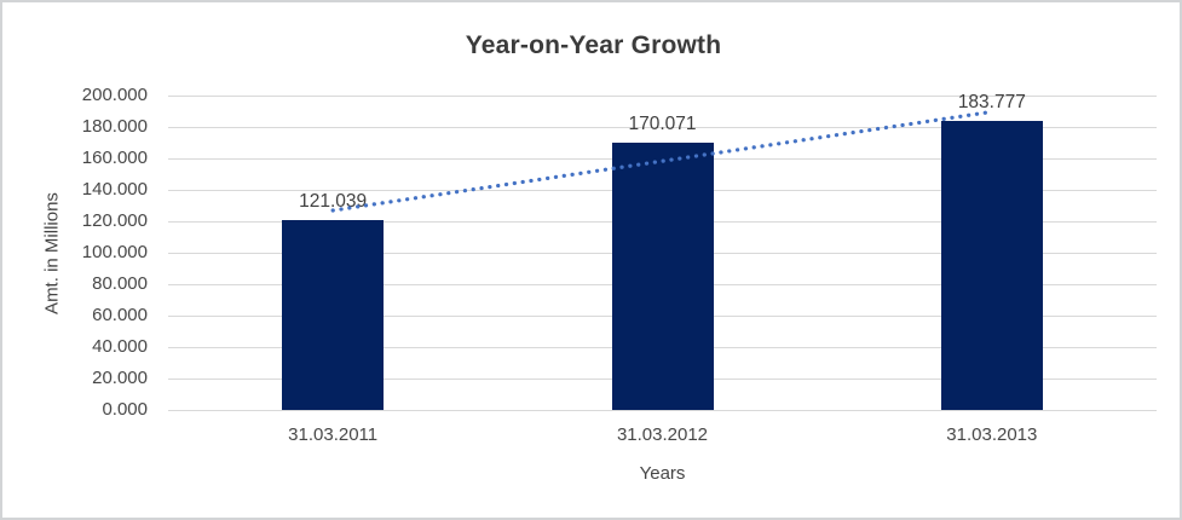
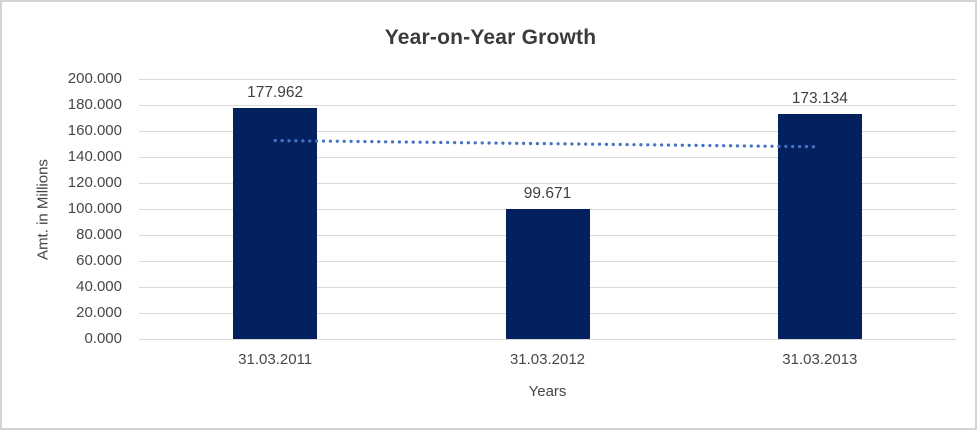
31.03.2011: 121.039 -> 177.962
31.03.2012: 170.071 -> 99.671
31.03.2013: 183.777 -> 173.134
